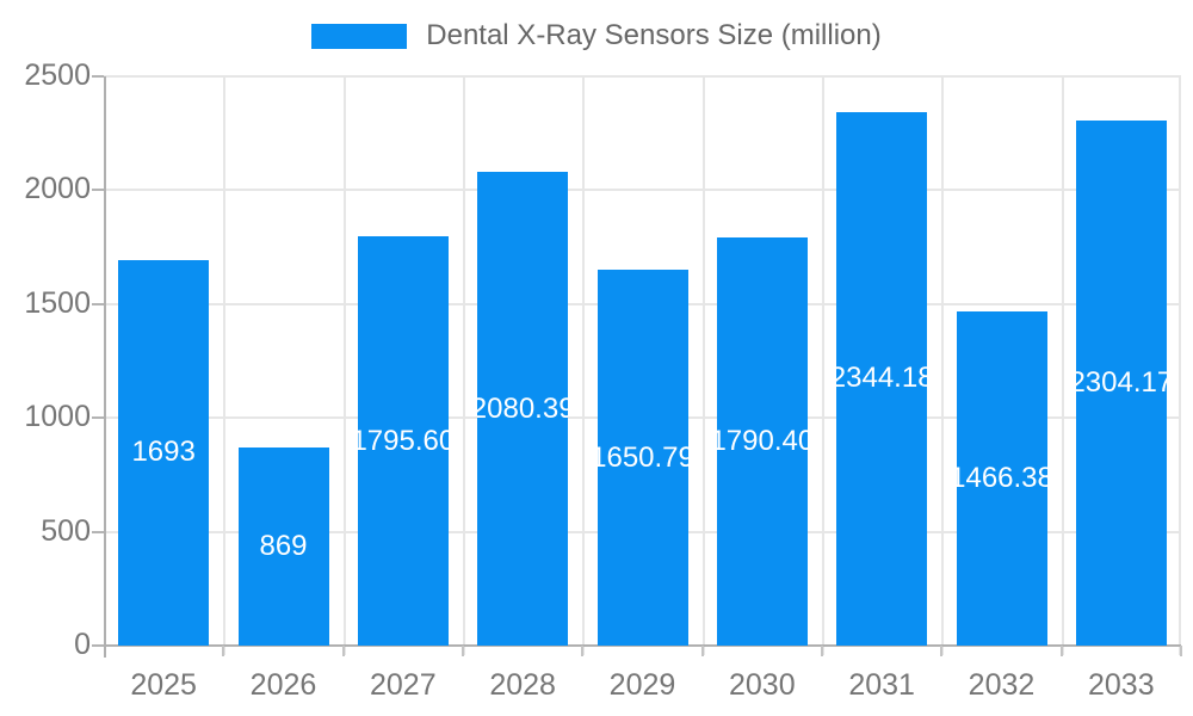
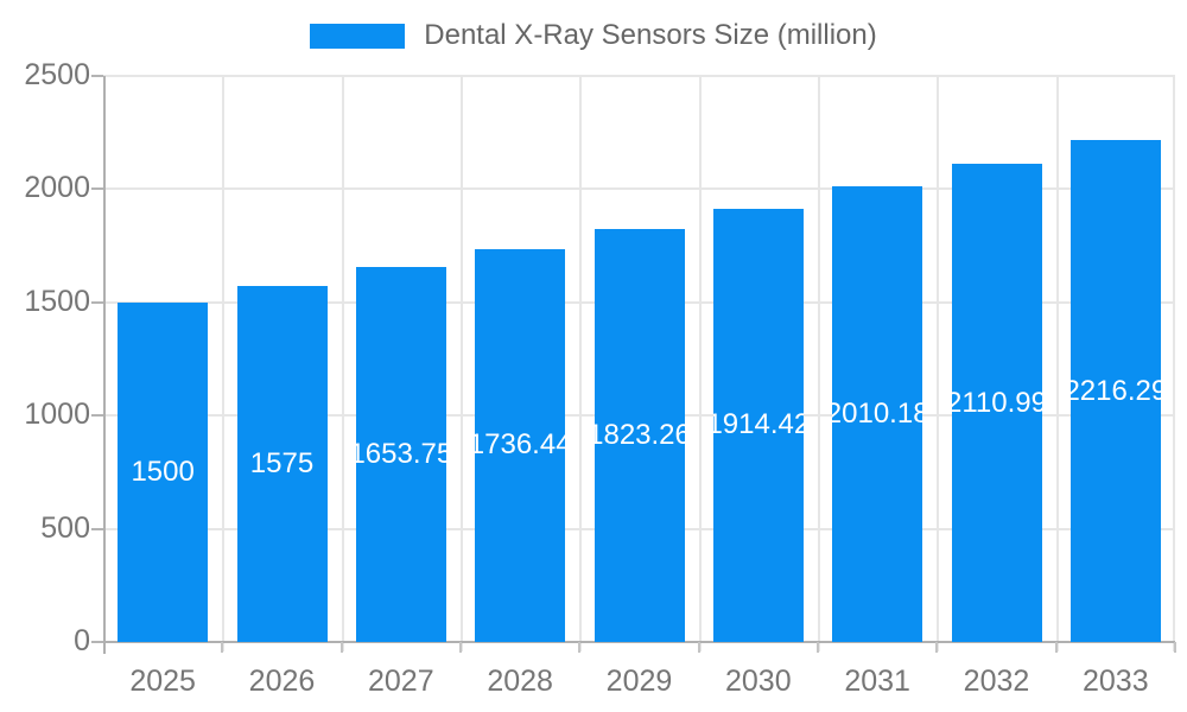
2025: 1693 -> 1500
2026: 869 -> 1575
2027: 1795.60 -> 1653.75
2028: 2080.39 -> 1736.44
2029: 1650.79 -> 1823.26
2030: 1790.40 -> 1914.42
2031: 2344.18 -> 2010.18
2032: 1466.38 -> 2110.99
2033: 2304.17 -> 2216.29
